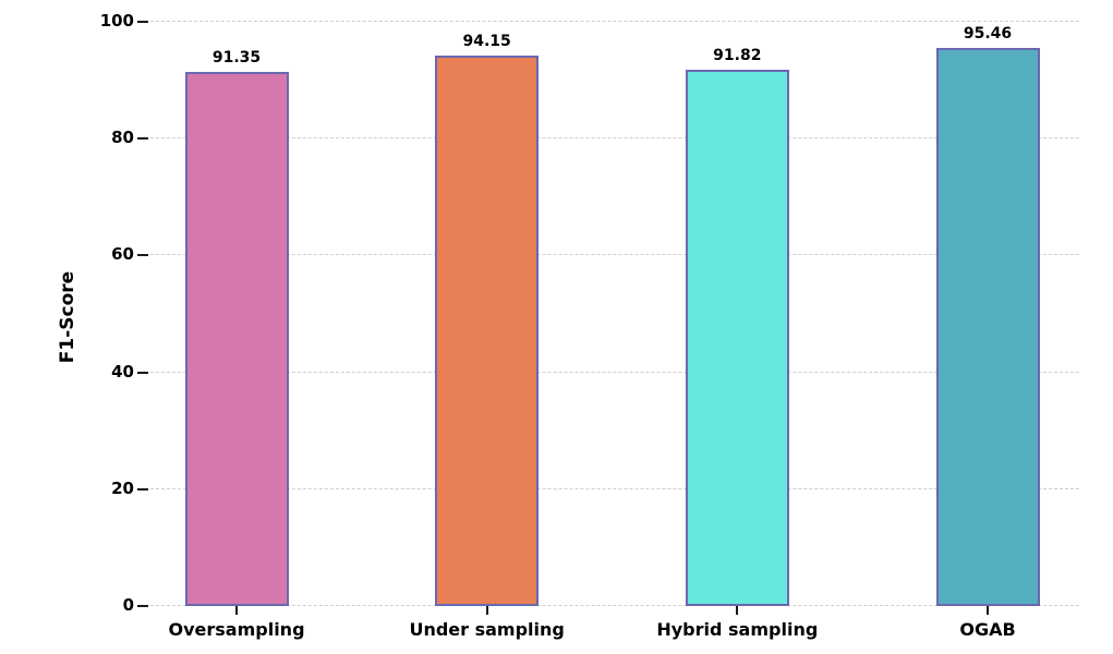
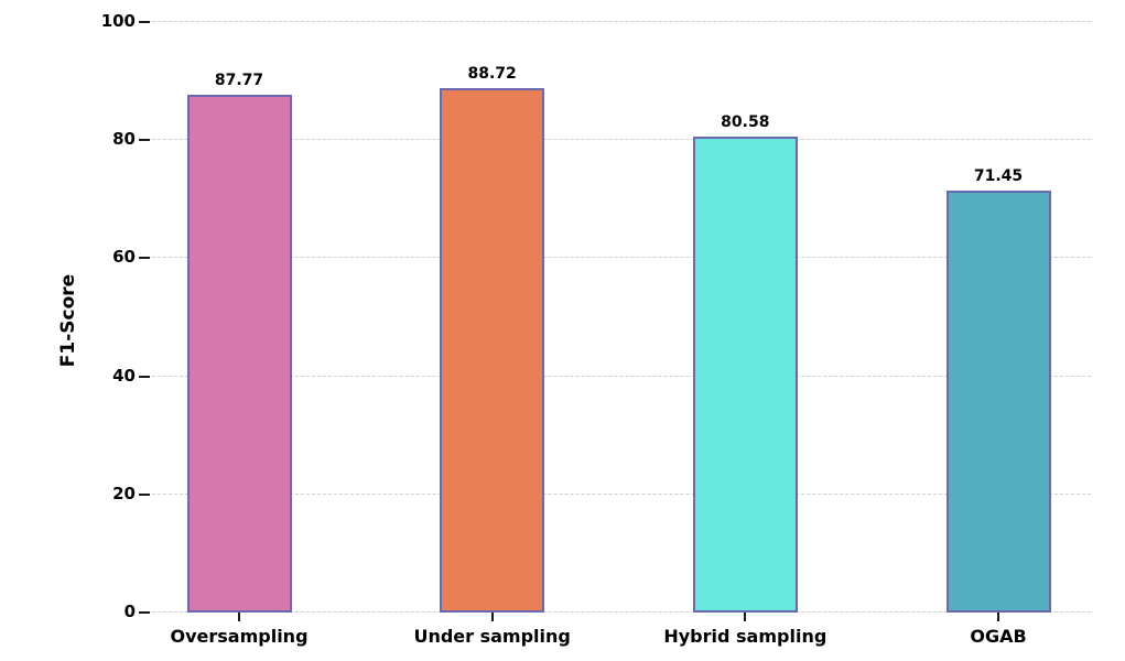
Oversampling: 91.35 -> 87.77
Under sampling: 94.15 -> 88.72
Hybrid sampling: 91.82 -> 80.58
OGAB: 95.46 -> 71.45
